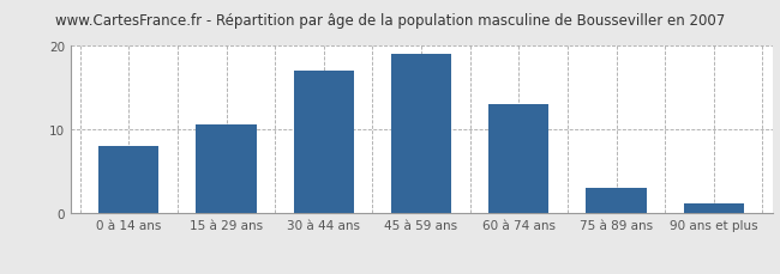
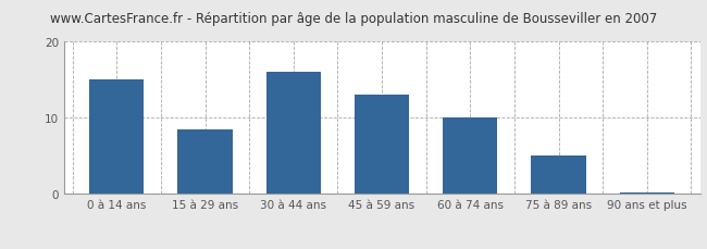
0 à 14 ans: 8.0 -> 15.0
15 à 29 ans: 10.6 -> 8.5
30 à 44 ans: 17.0 -> 16.0
45 à 59 ans: 19.0 -> 13.0
60 à 74 ans: 13.0 -> 10.0
75 à 89 ans: 3.0 -> 5.0
90 ans et plus: 1.2 -> 0.2
